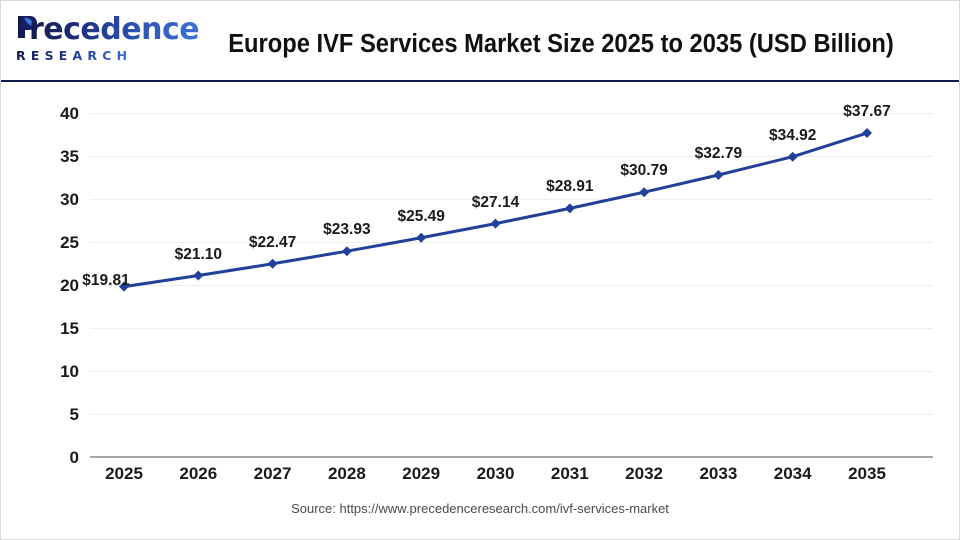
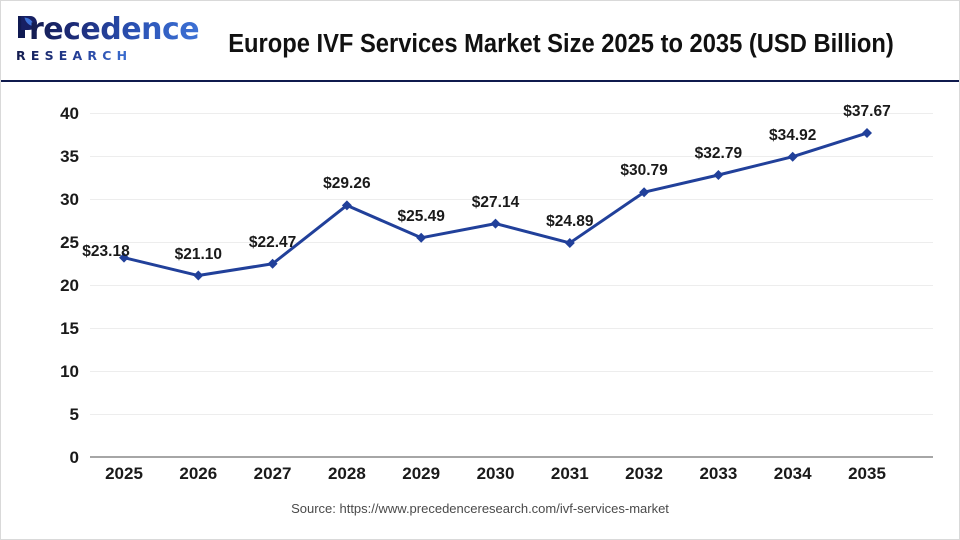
2025: $19.81 -> $23.18
2028: $23.93 -> $29.26
2031: $28.91 -> $24.89
